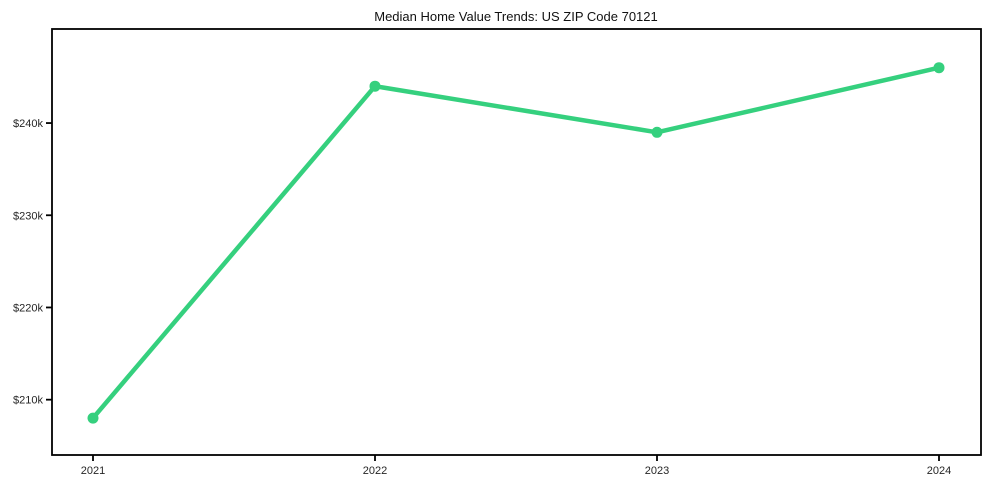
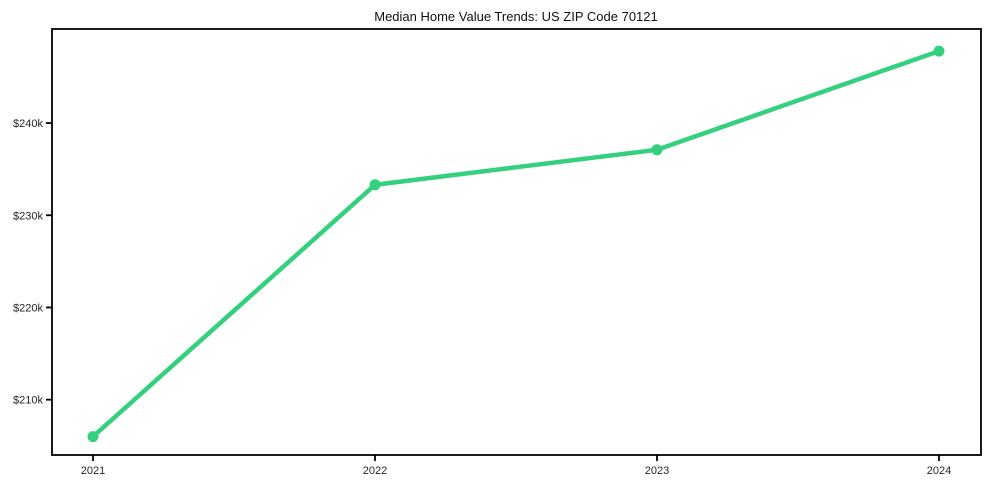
2021: $208k -> $206k
2022: $244k -> $233k
2023: $239k -> $237k
2024: $246k -> $248k
